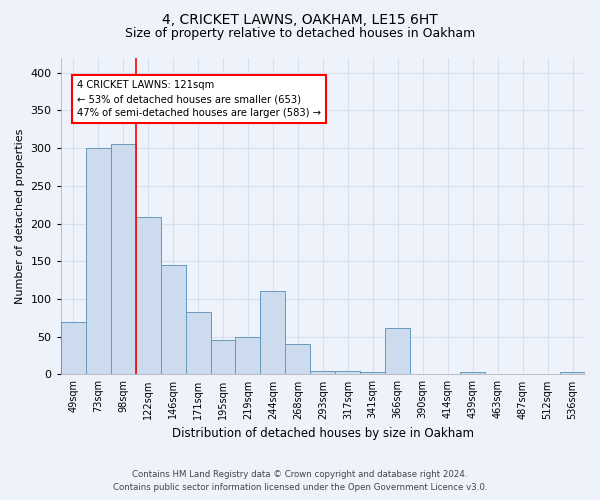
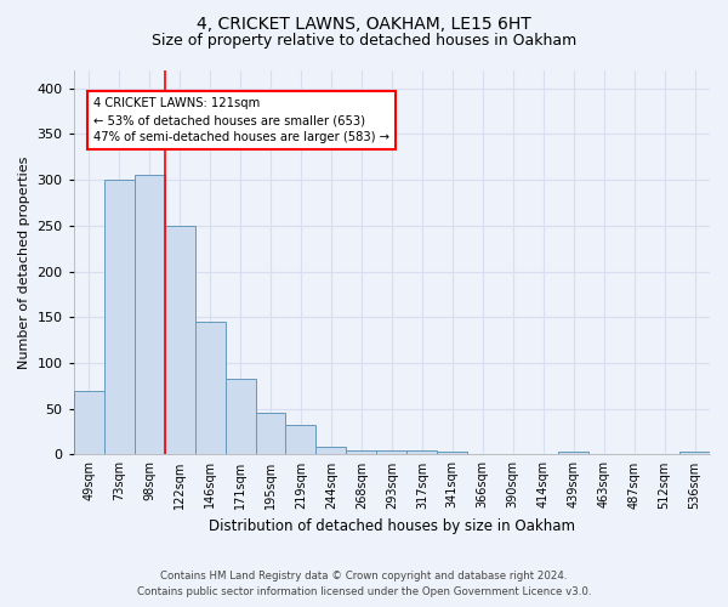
122sqm: 208 -> 250
219sqm: 50 -> 33
244sqm: 110 -> 8
268sqm: 40 -> 5
366sqm: 62 -> 1
